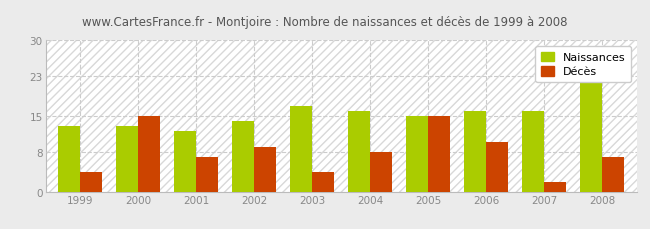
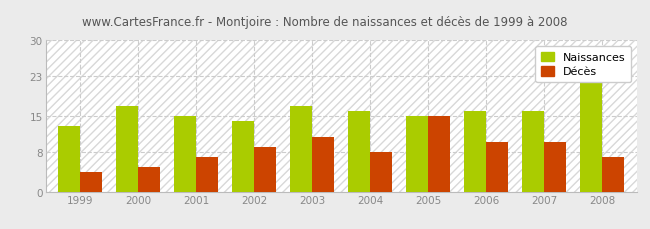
Naissances/2000: 13 -> 17
Décès/2000: 15 -> 5
Naissances/2001: 12 -> 15
Décès/2003: 4 -> 11
Décès/2007: 2 -> 10
